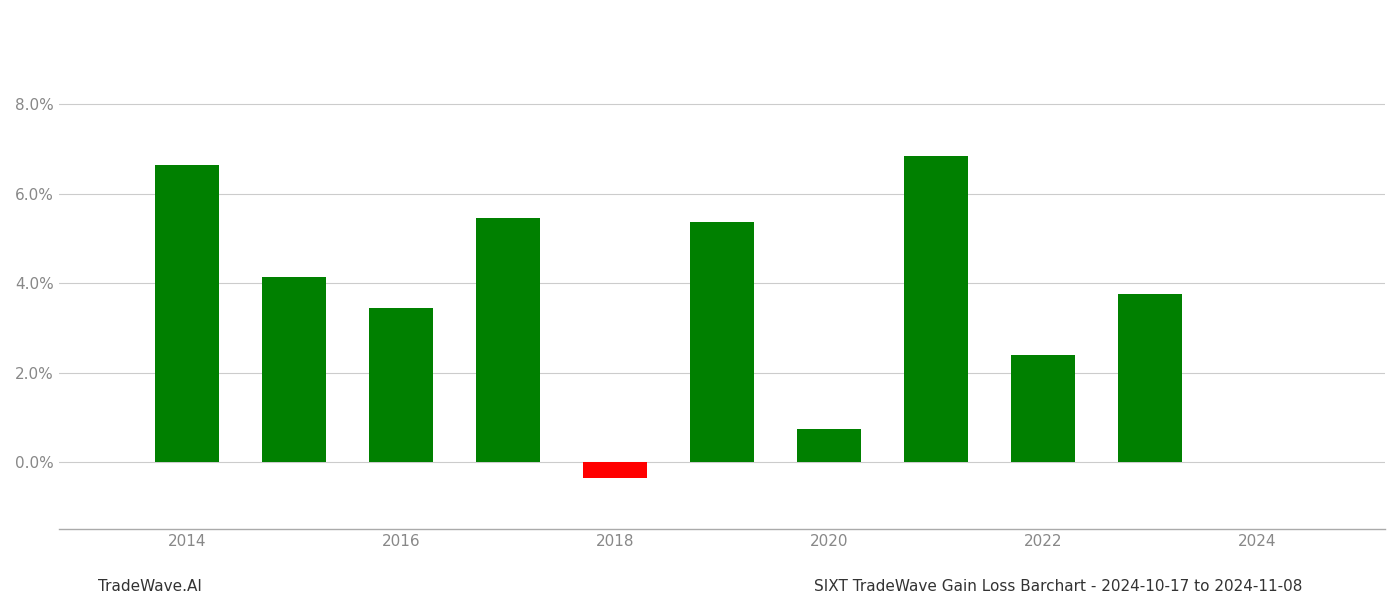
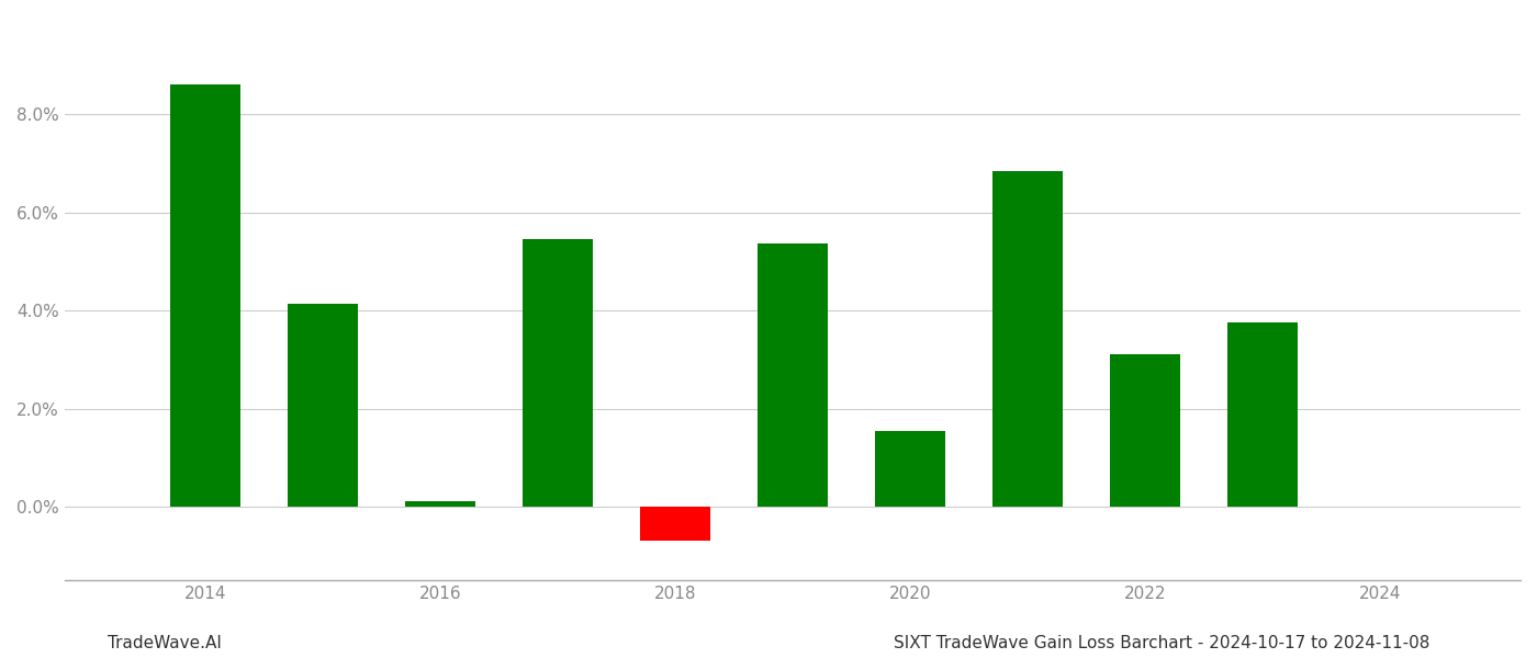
2014: 6.65% -> 8.62%
2016: 3.45% -> 0.12%
2018: -0.35% -> -0.70%
2020: 0.75% -> 1.55%
2022: 2.40% -> 3.10%
